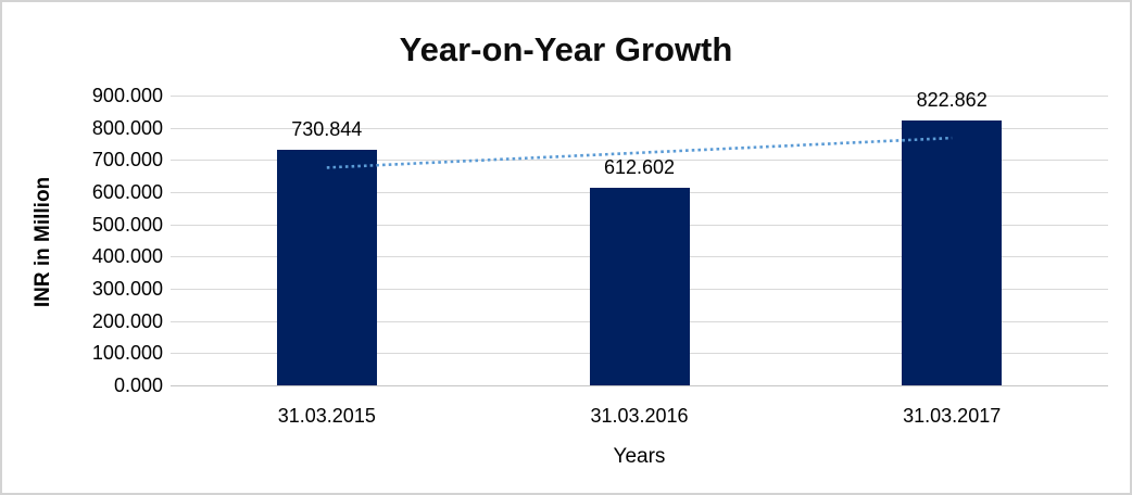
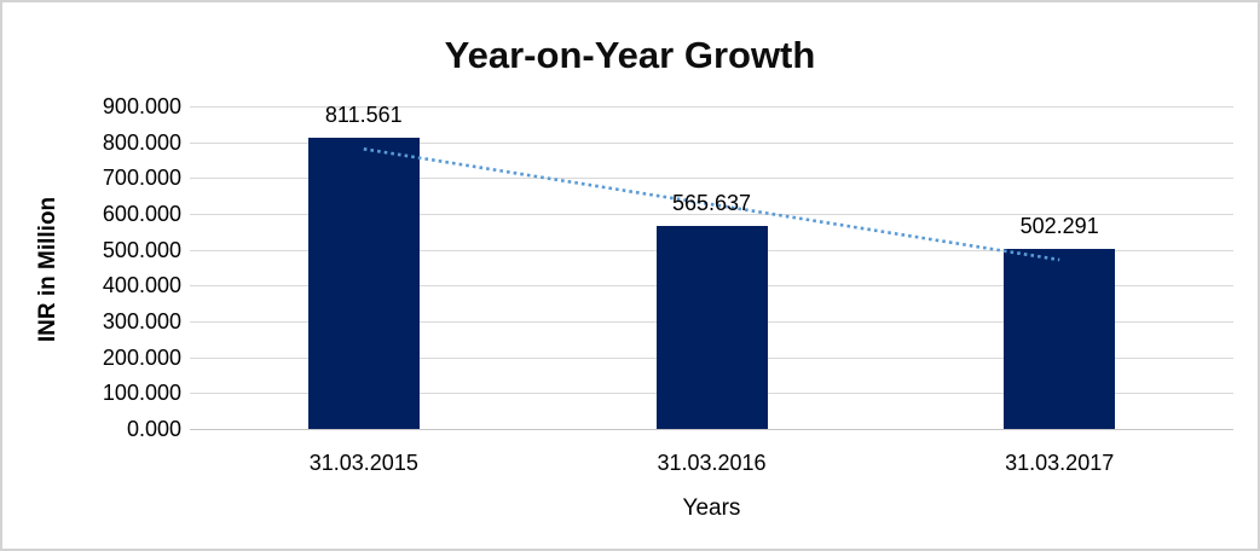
31.03.2015: 730.844 -> 811.561
31.03.2016: 612.602 -> 565.637
31.03.2017: 822.862 -> 502.291
